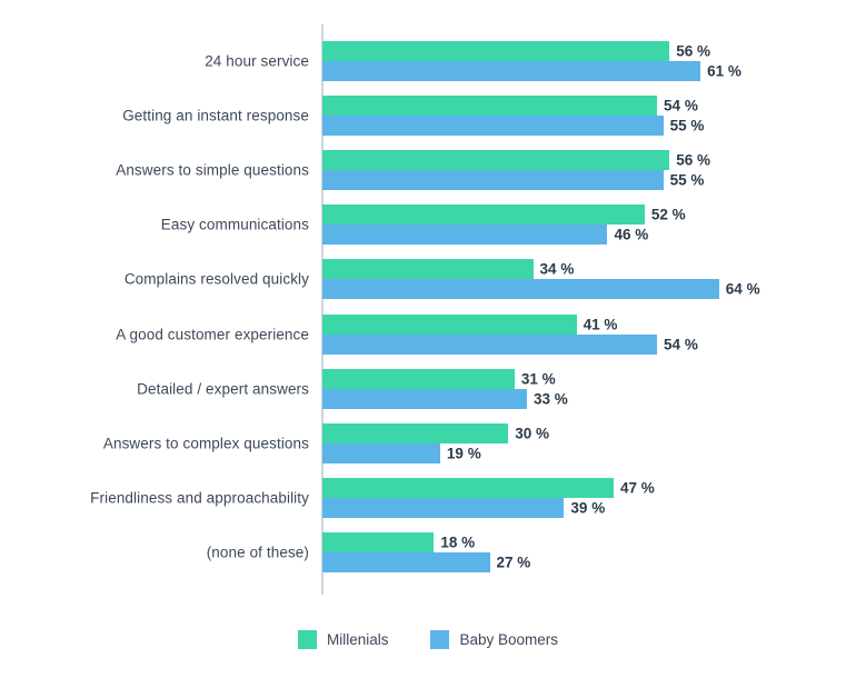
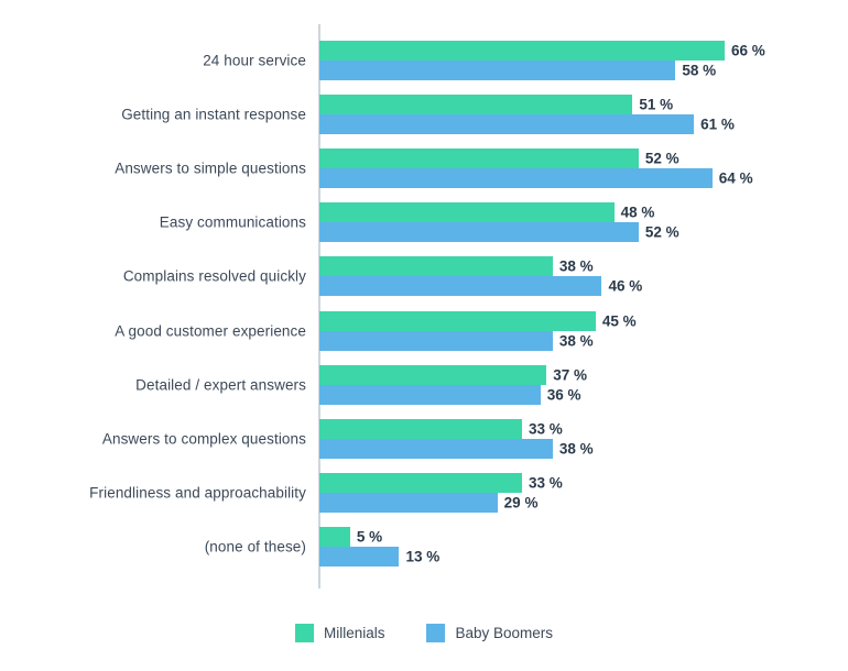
Millenials/24 hour service: 56 -> 66
Baby Boomers/24 hour service: 61 -> 58
Millenials/Getting an instant response: 54 -> 51
Baby Boomers/Getting an instant response: 55 -> 61
Millenials/Answers to simple questions: 56 -> 52
Baby Boomers/Answers to simple questions: 55 -> 64
Millenials/Easy communications: 52 -> 48
Baby Boomers/Easy communications: 46 -> 52
Millenials/Complains resolved quickly: 34 -> 38
Baby Boomers/Complains resolved quickly: 64 -> 46
Millenials/A good customer experience: 41 -> 45
Baby Boomers/A good customer experience: 54 -> 38
Millenials/Detailed / expert answers: 31 -> 37
Baby Boomers/Detailed / expert answers: 33 -> 36
Millenials/Answers to complex questions: 30 -> 33
Baby Boomers/Answers to complex questions: 19 -> 38
Millenials/Friendliness and approachability: 47 -> 33
Baby Boomers/Friendliness and approachability: 39 -> 29
Millenials/(none of these): 18 -> 5
Baby Boomers/(none of these): 27 -> 13
